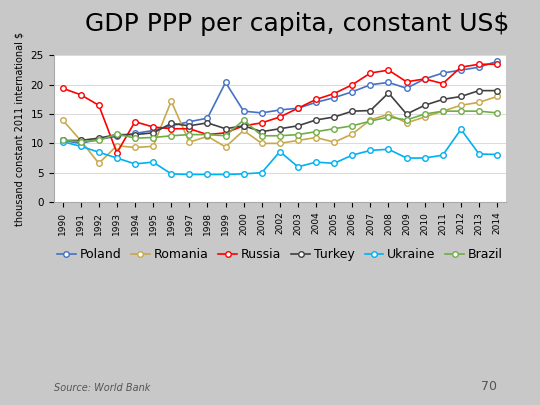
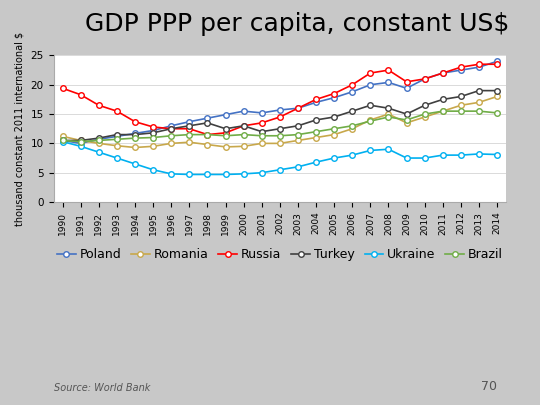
Romania/1990: 14.0 -> 11.2
Romania/1992: 6.6 -> 10.0
Russia/1993: 8.4 -> 15.5
Brazil/1993: 11.6 -> 10.7
Ukraine/1995: 6.8 -> 5.5
Romania/1996: 17.2 -> 10.0
Turkey/1996: 13.4 -> 12.5
Romania/1998: 11.2 -> 9.8
Poland/1999: 20.4 -> 14.9
Romania/2000: 12.2 -> 9.5
Brazil/2000: 14.0 -> 11.5
Ukraine/2002: 8.6 -> 5.5
Romania/2005: 10.2 -> 11.5
Ukraine/2005: 6.6 -> 7.5
Romania/2006: 11.6 -> 12.5
Turkey/2007: 15.6 -> 16.5
Turkey/2008: 18.6 -> 16.0
Russia/2011: 20.2 -> 22.0
Ukraine/2012: 12.4 -> 8.0
